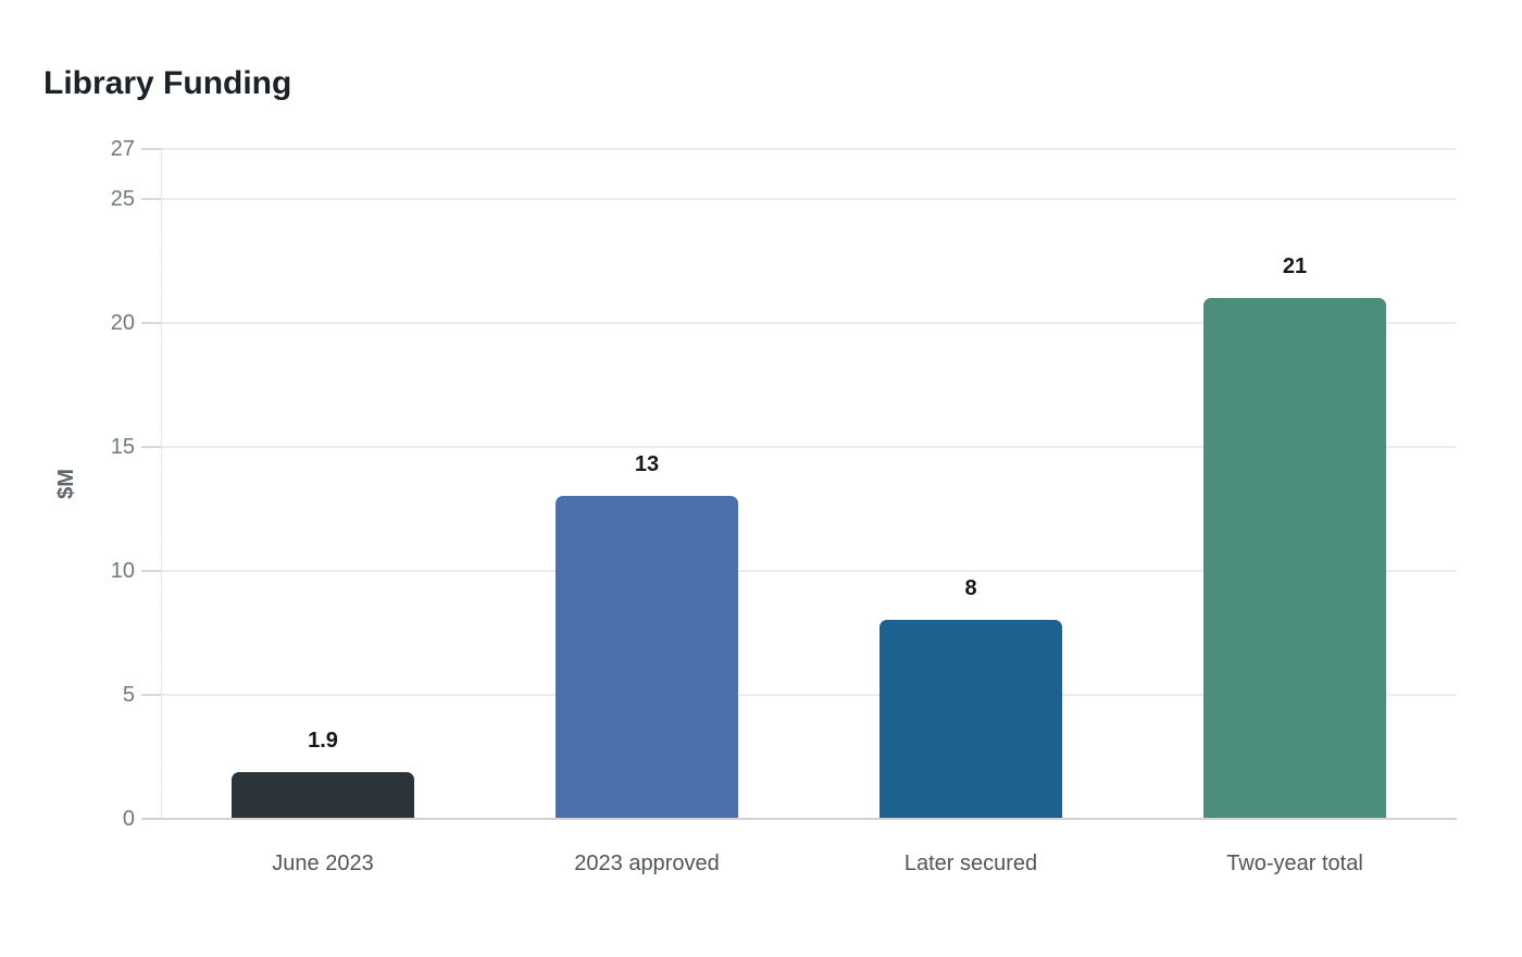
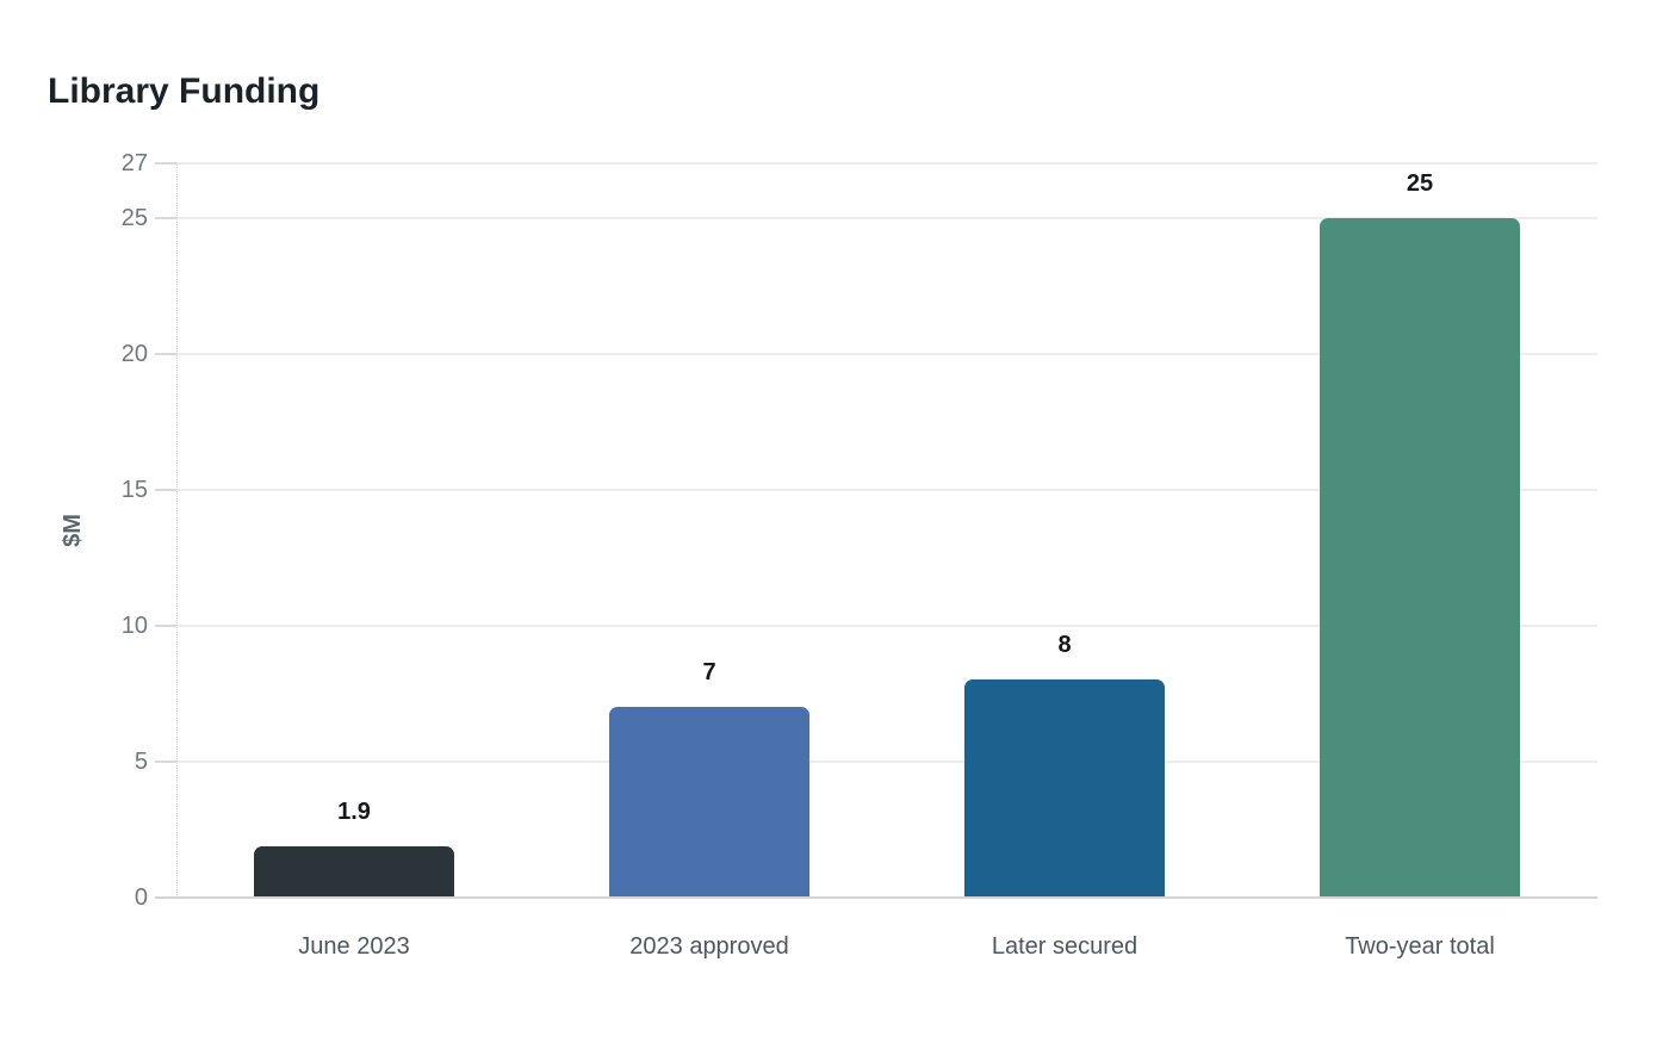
2023 approved: 13 -> 7
Two-year total: 21 -> 25
